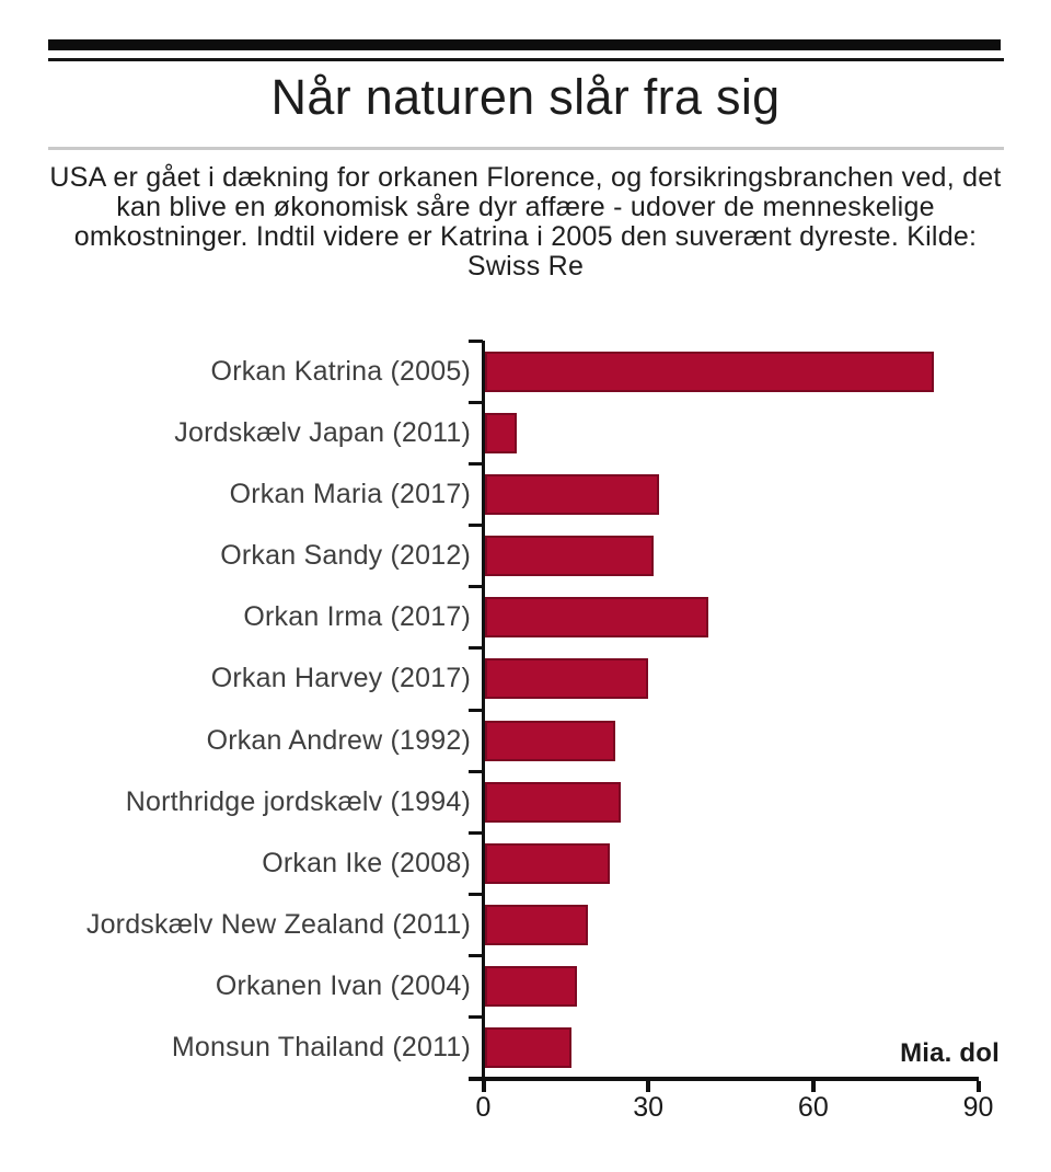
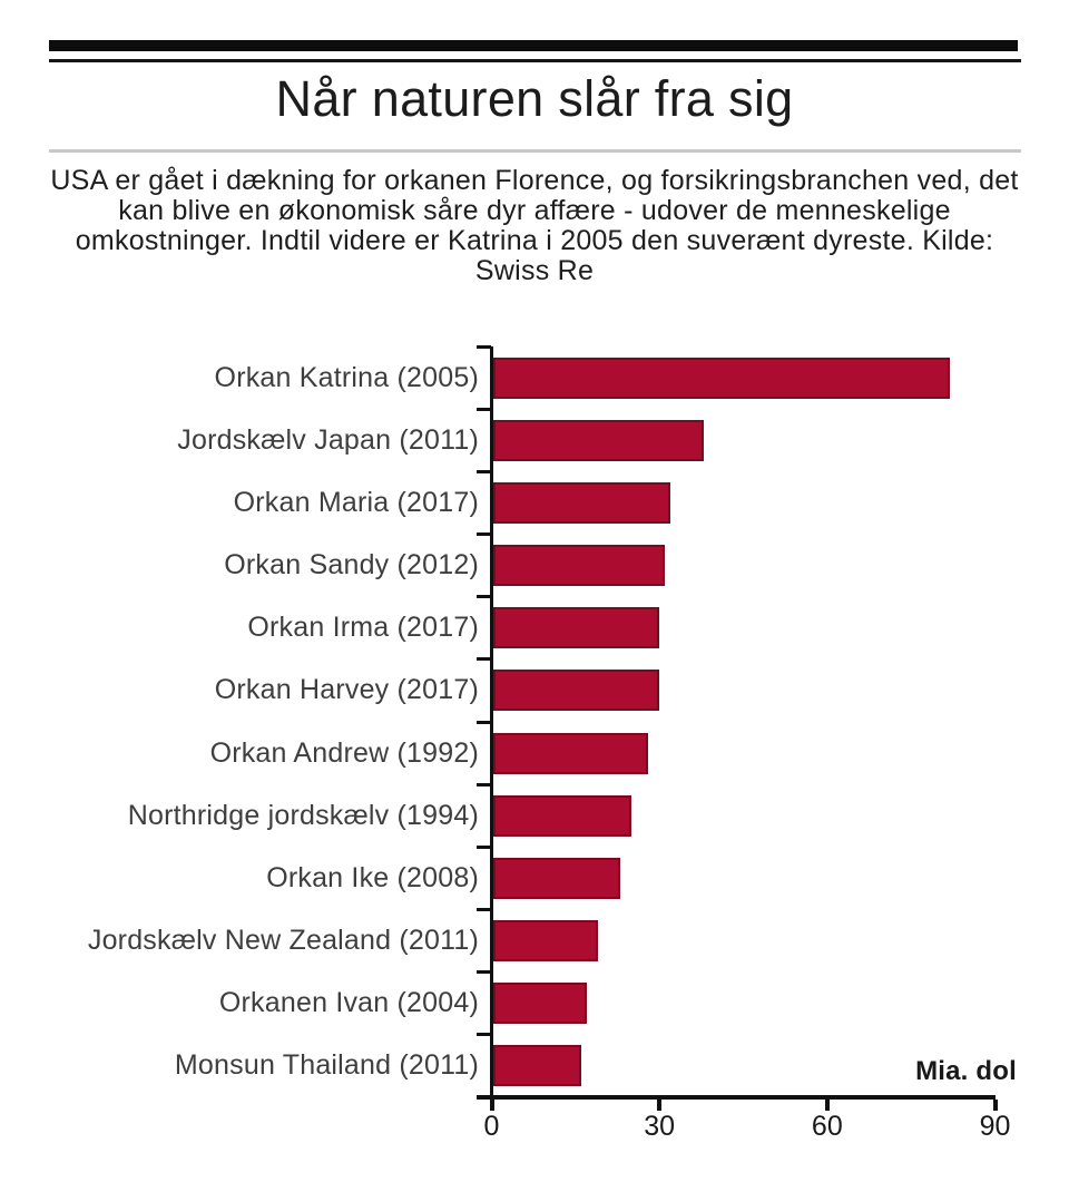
Jordskælv Japan (2011): 6 -> 38
Orkan Irma (2017): 41 -> 30
Orkan Andrew (1992): 24 -> 28
